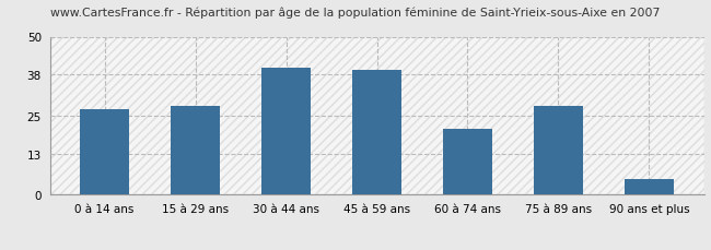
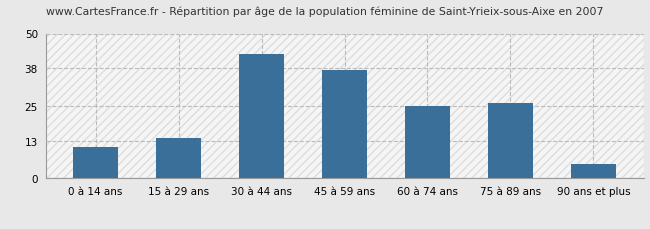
0 à 14 ans: 27.0 -> 11.0
15 à 29 ans: 28.0 -> 14.0
30 à 44 ans: 40.0 -> 43.0
45 à 59 ans: 39.5 -> 37.5
60 à 74 ans: 21.0 -> 25.0
75 à 89 ans: 28.0 -> 26.0
